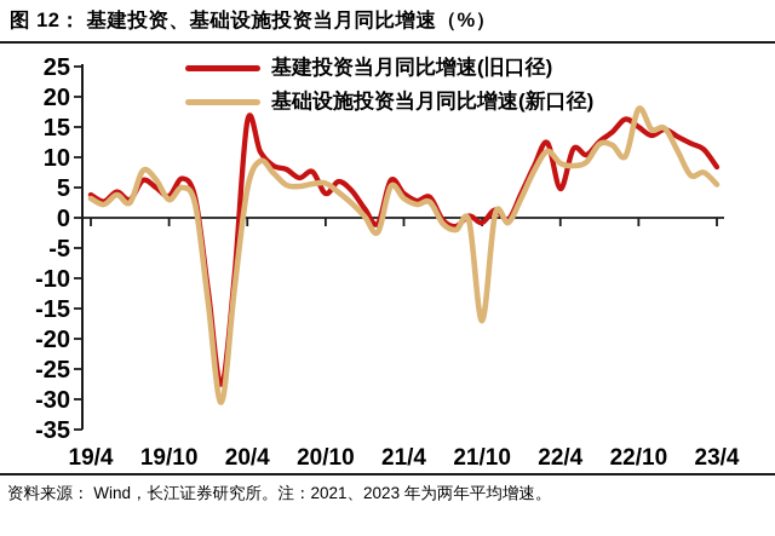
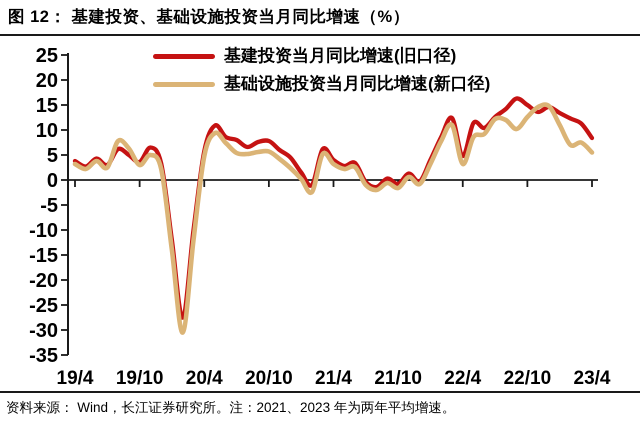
基建投资当月同比增速(旧口径)/20/4: 16 -> 6
基建投资当月同比增速(旧口径)/20/10: 4 -> 8
基础设施投资当月同比增速(新口径)/21/10: -17 -> -2
基础设施投资当月同比增速(新口径)/22/4: 9 -> 3
基础设施投资当月同比增速(新口径)/22/10: 18 -> 13
